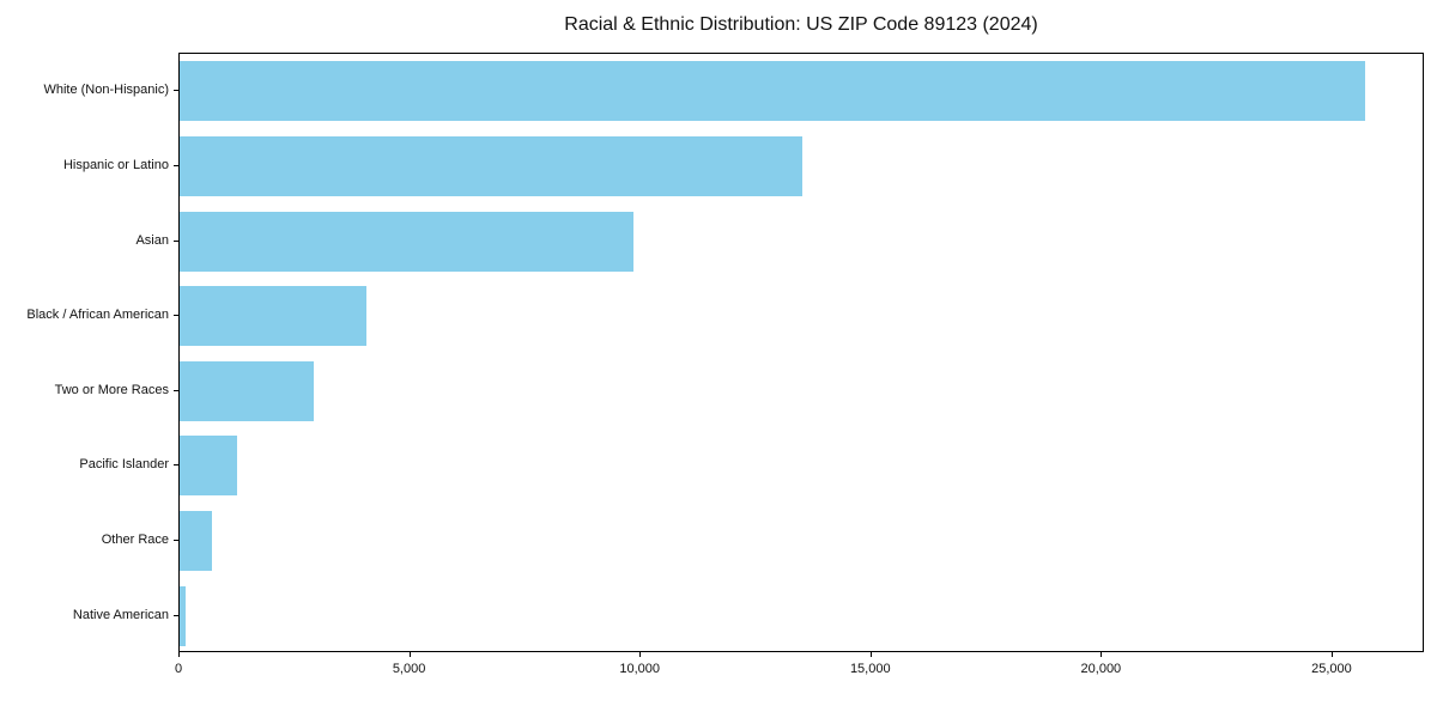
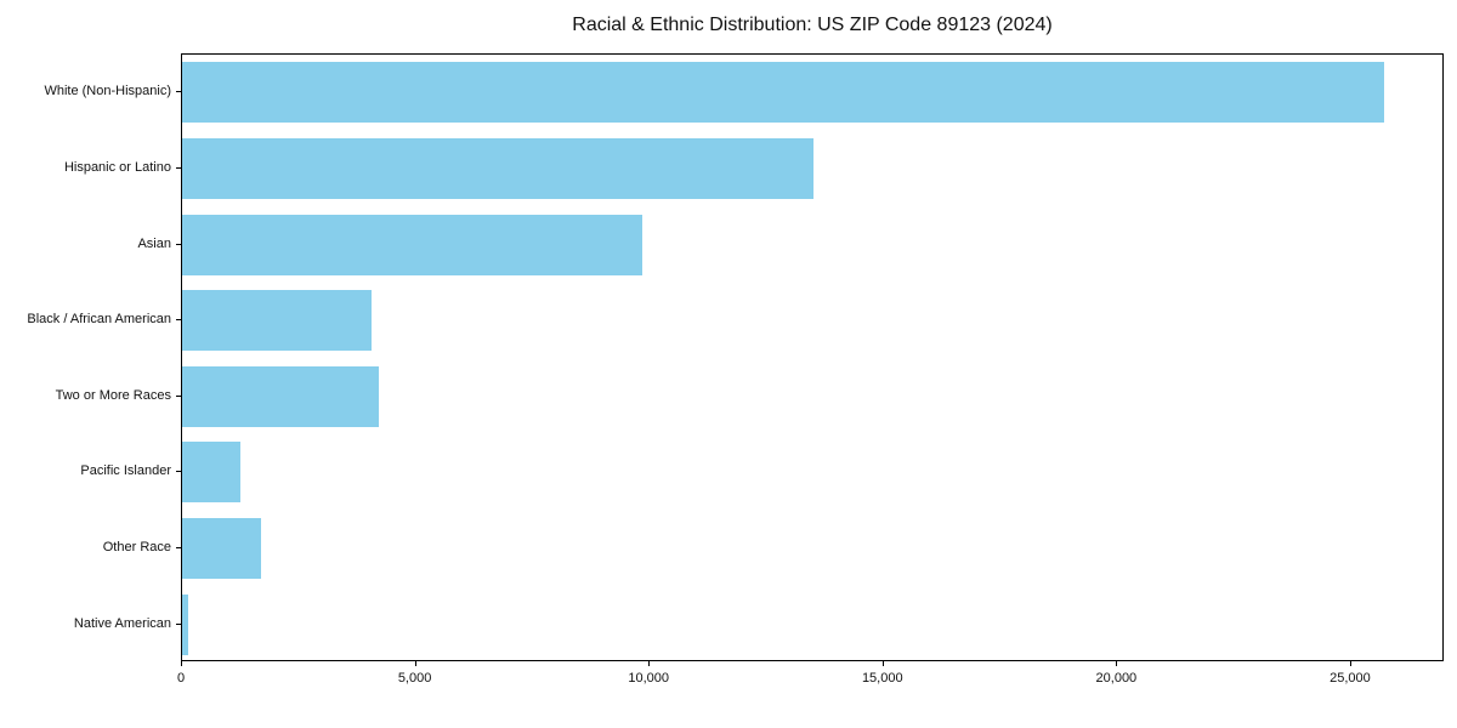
Two or More Races: 2900 -> 4200
Other Race: 700 -> 1700
